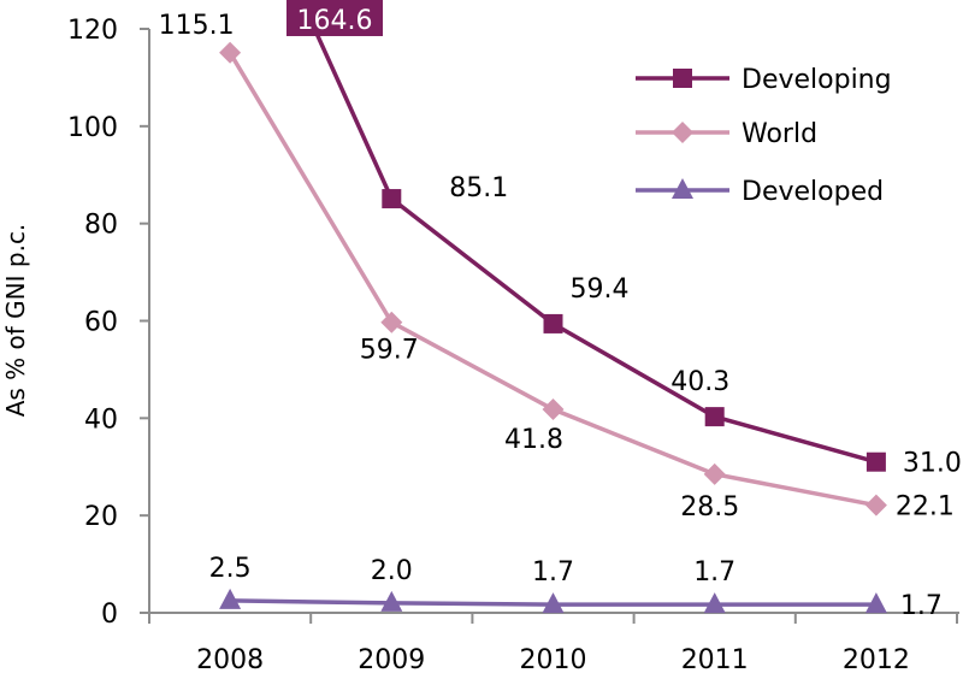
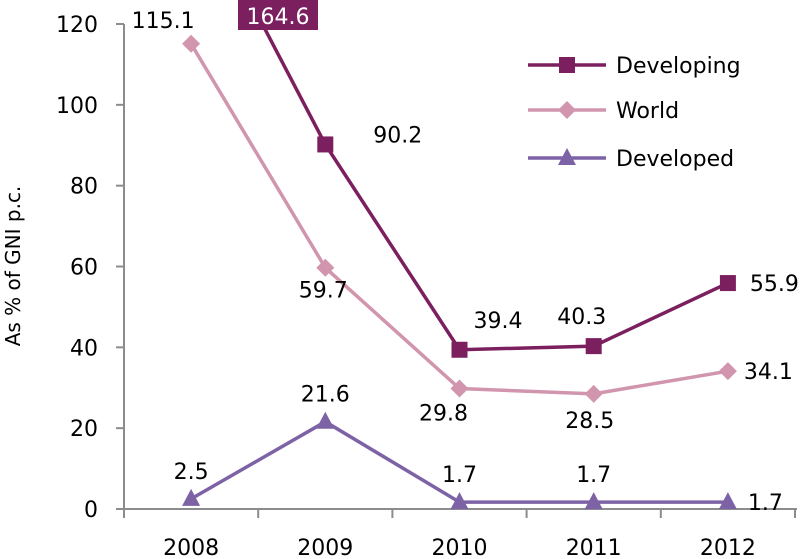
Developing/2009: 85.1 -> 90.2
Developed/2009: 2.0 -> 21.6
Developing/2010: 59.4 -> 39.4
World/2010: 41.8 -> 29.8
Developing/2012: 31.0 -> 55.9
World/2012: 22.1 -> 34.1
